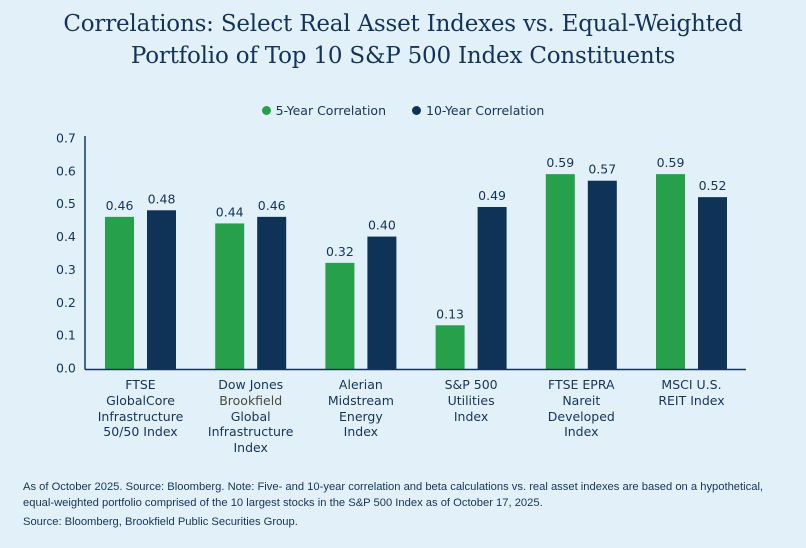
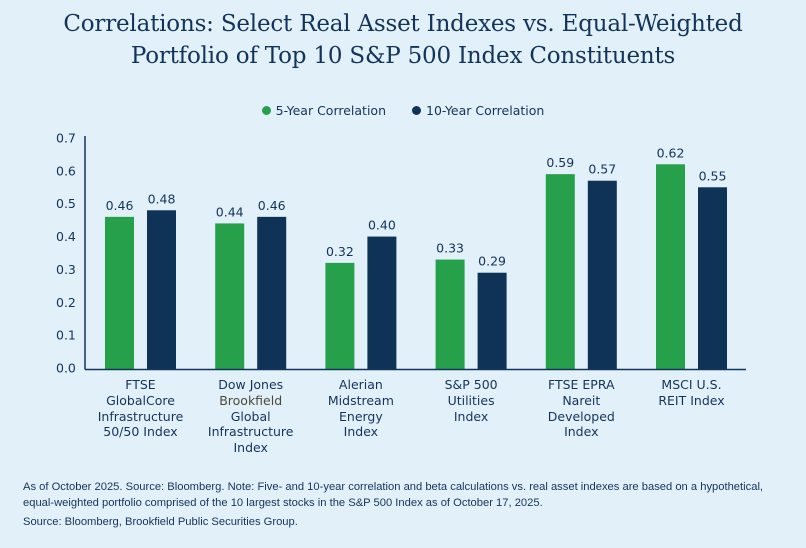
5-Year Correlation/S&P 500 Utilities Index: 0.13 -> 0.33
10-Year Correlation/S&P 500 Utilities Index: 0.49 -> 0.29
5-Year Correlation/MSCI U.S. REIT Index: 0.59 -> 0.62
10-Year Correlation/MSCI U.S. REIT Index: 0.52 -> 0.55
